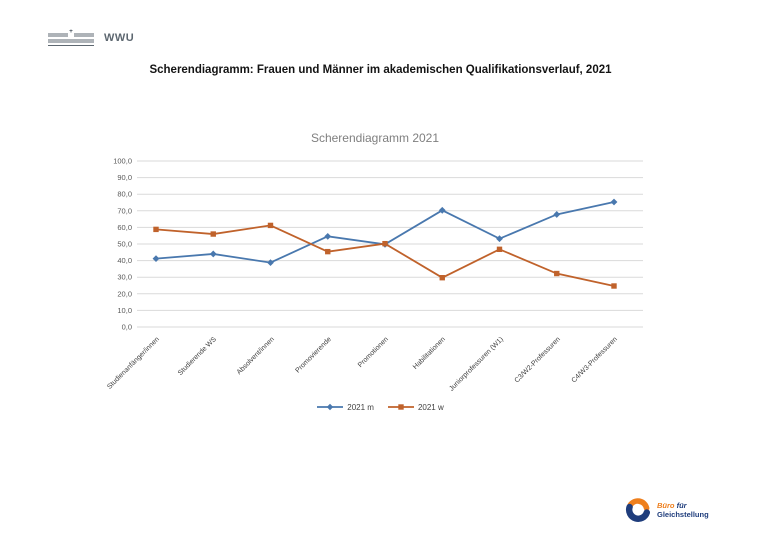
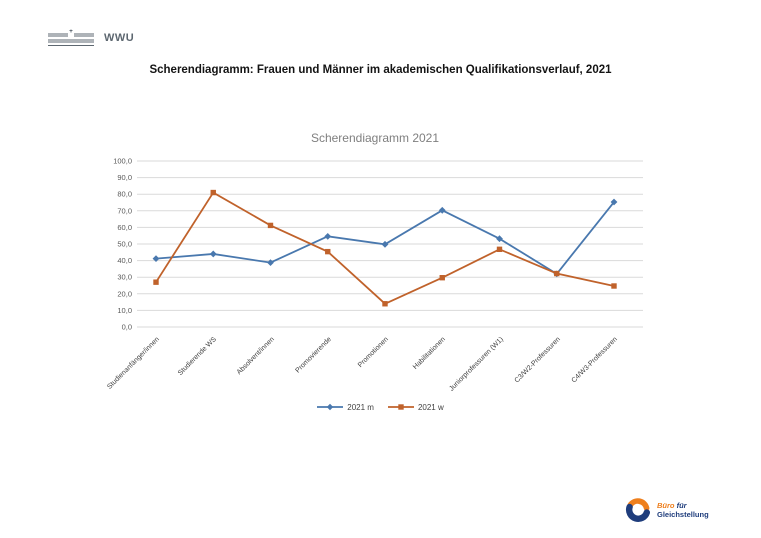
2021 w/Studienanfänger/innen: 59 -> 27
2021 w/Studierende WS: 56 -> 81
2021 w/Promotionen: 50 -> 14
2021 m/C3/W2-Professuren: 68 -> 32
